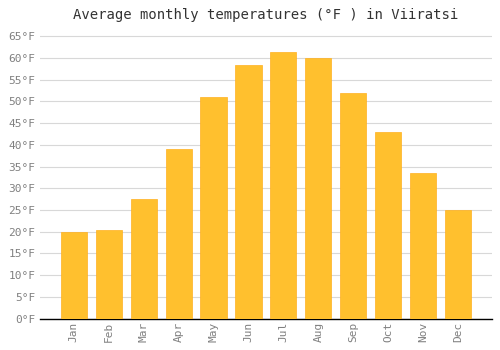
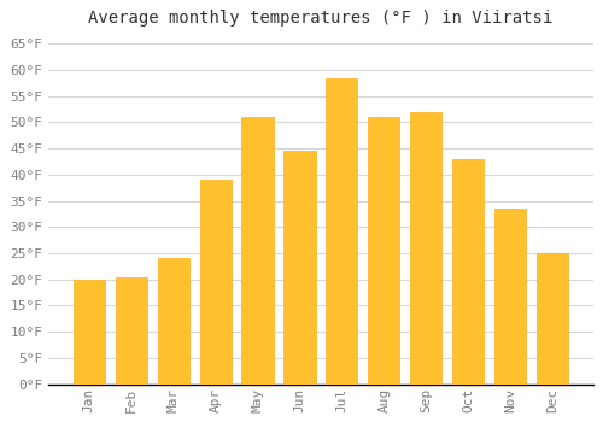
Mar: 27.5°F -> 24.0°F
Jun: 58.5°F -> 44.5°F
Jul: 61.5°F -> 58.5°F
Aug: 60.0°F -> 51.0°F
